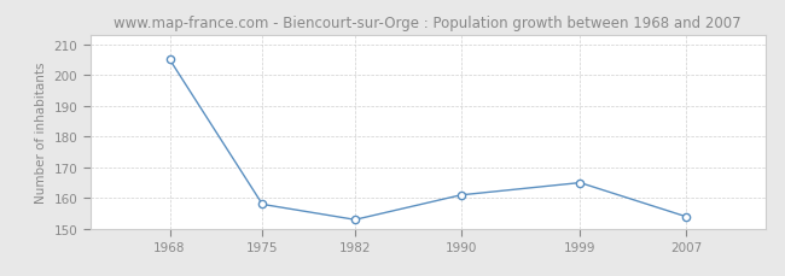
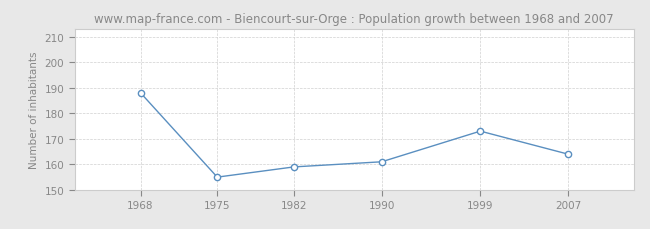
1968: 205 -> 188
1975: 158 -> 155
1982: 153 -> 159
1999: 165 -> 173
2007: 154 -> 164
